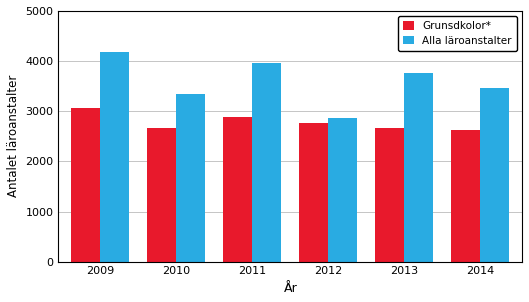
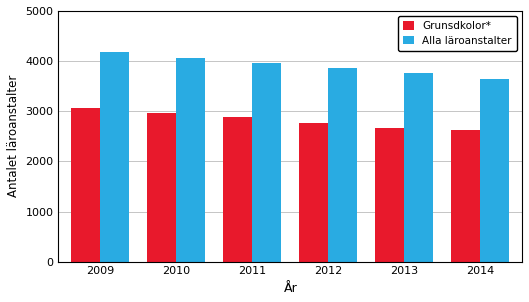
Grunsdkolor*/2010: 2660 -> 2960
Alla läroanstalter/2010: 3340 -> 4060
Alla läroanstalter/2012: 2860 -> 3870
Alla läroanstalter/2014: 3460 -> 3640
